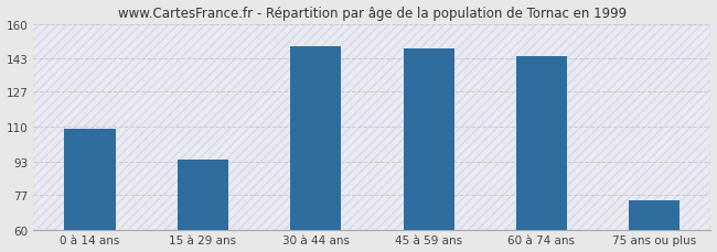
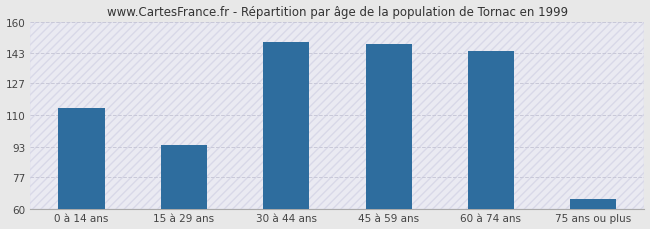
0 à 14 ans: 109 -> 114
75 ans ou plus: 74 -> 65
